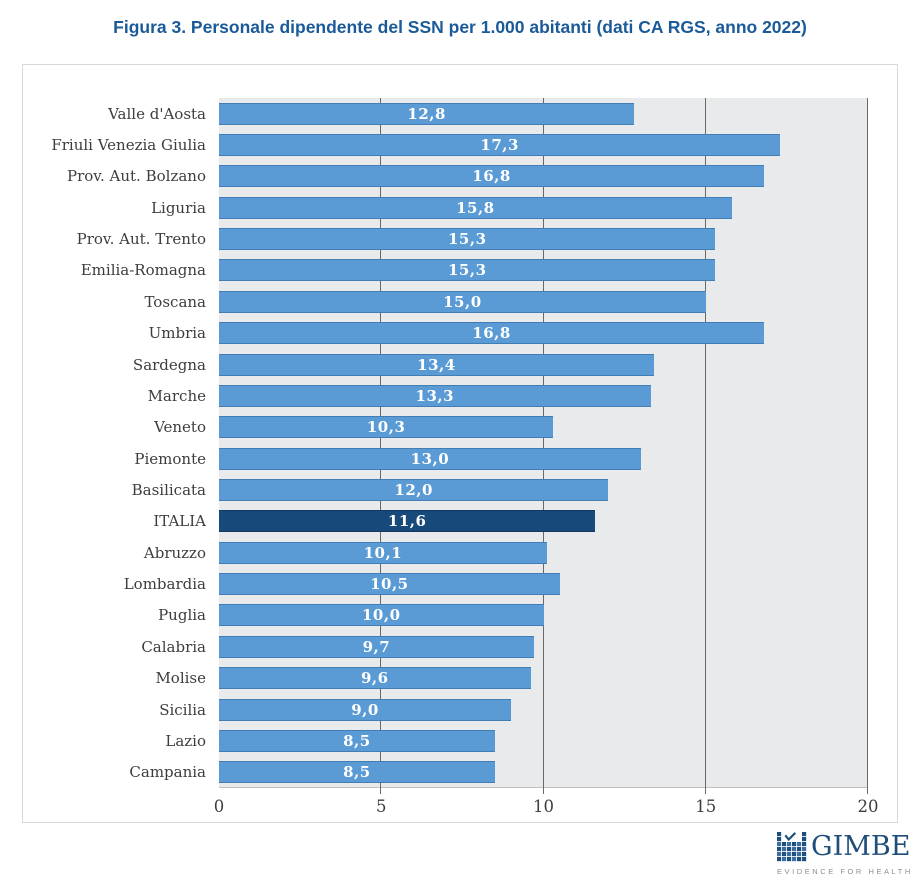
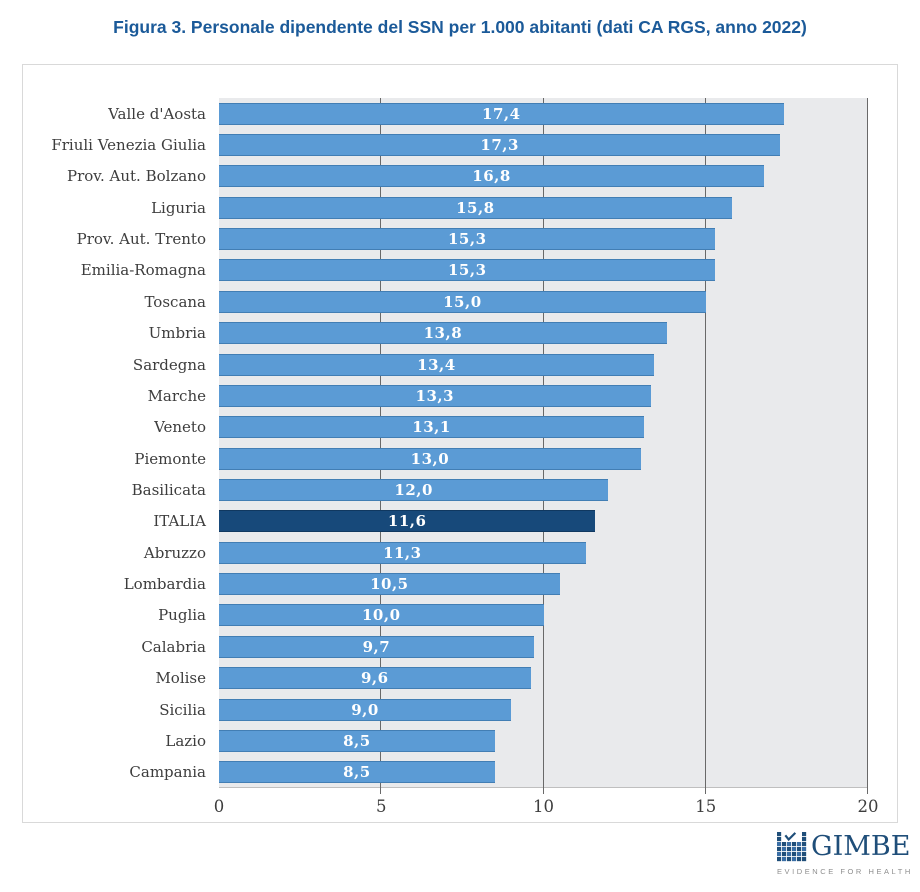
Valle d'Aosta: 12,8 -> 17,4
Umbria: 16,8 -> 13,8
Veneto: 10,3 -> 13,1
Abruzzo: 10,1 -> 11,3
